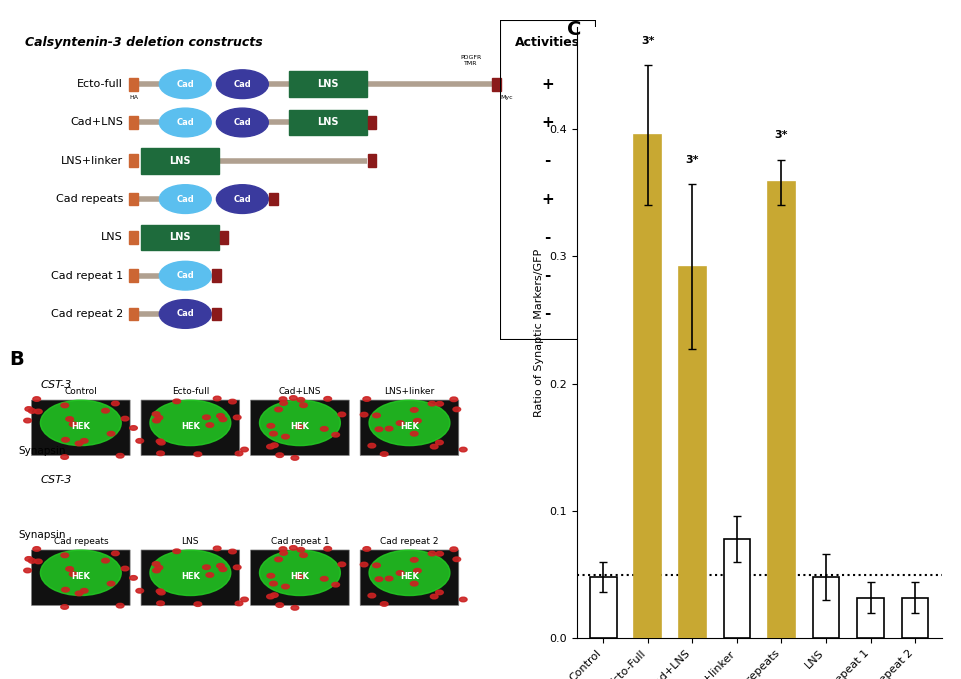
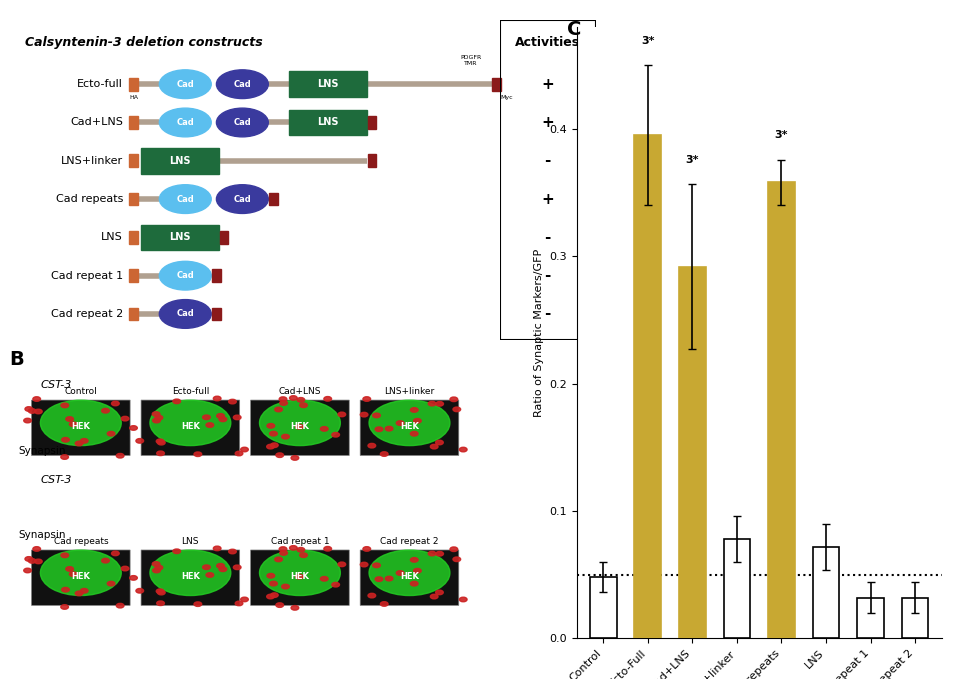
LNS: 0.048 -> 0.072
